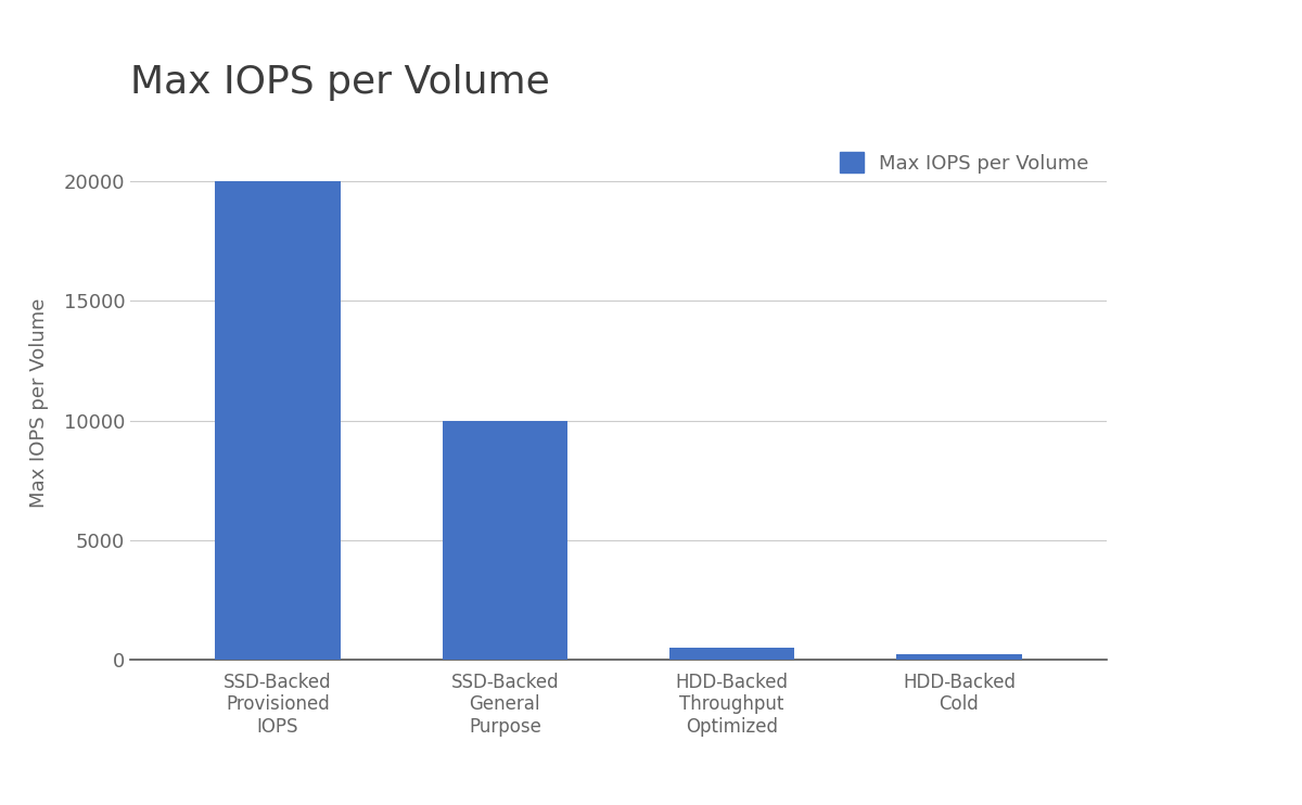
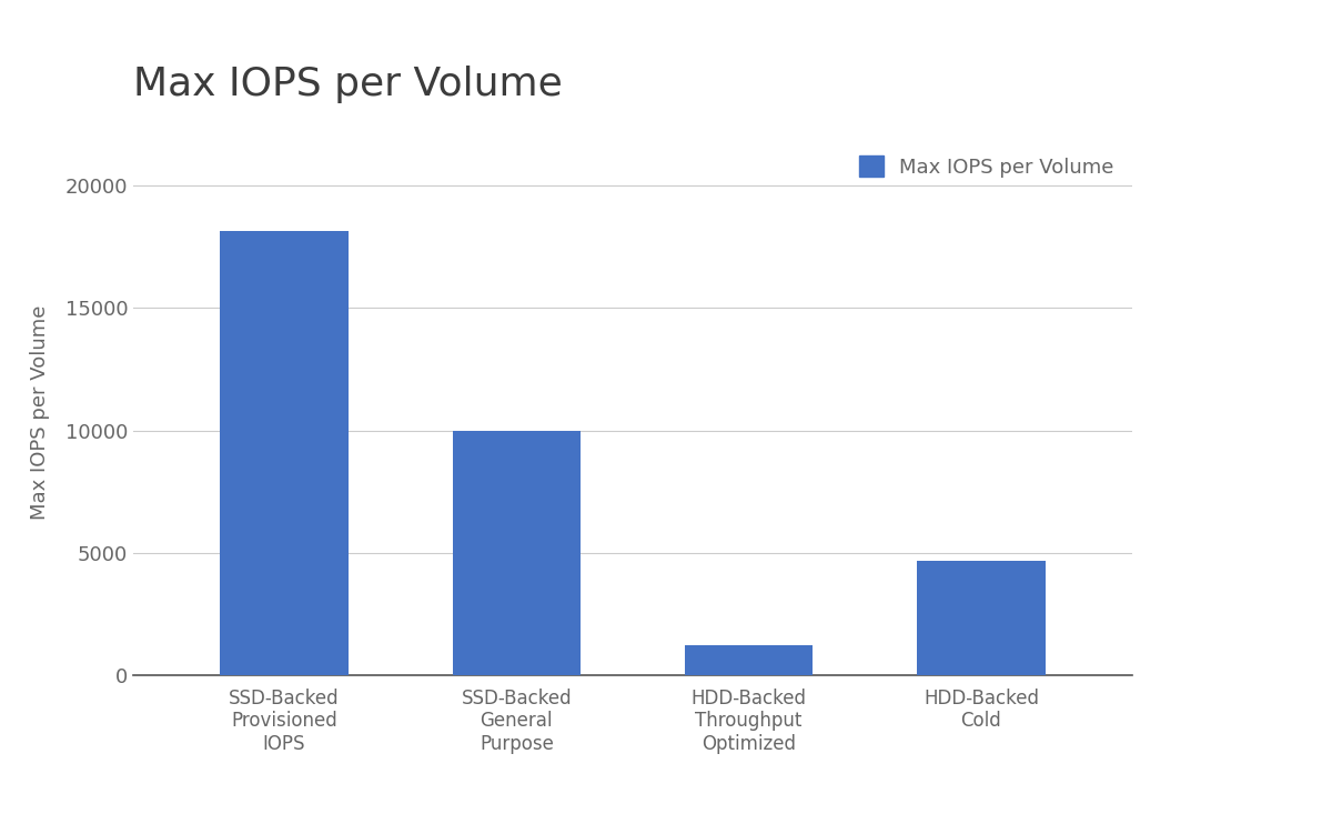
SSD-Backed Provisioned IOPS: 20000 -> 18150
HDD-Backed Throughput Optimized: 500 -> 1250
HDD-Backed Cold: 250 -> 4700
